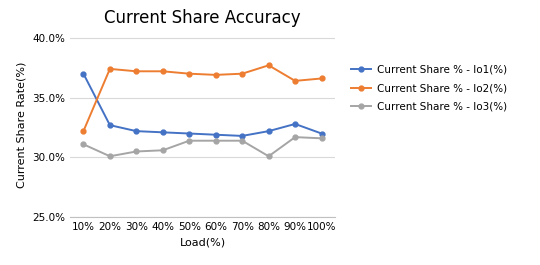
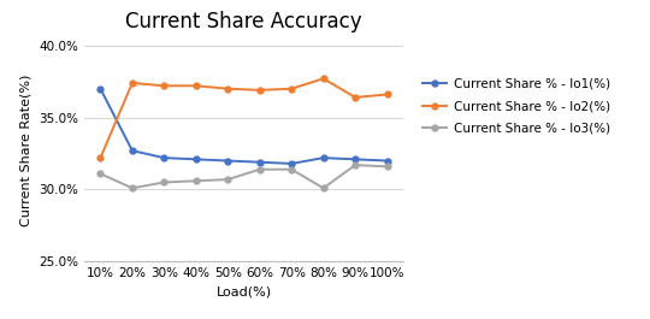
Current Share % - Io3(%)/50%: 31.4% -> 30.7%
Current Share % - Io1(%)/90%: 32.8% -> 32.1%
